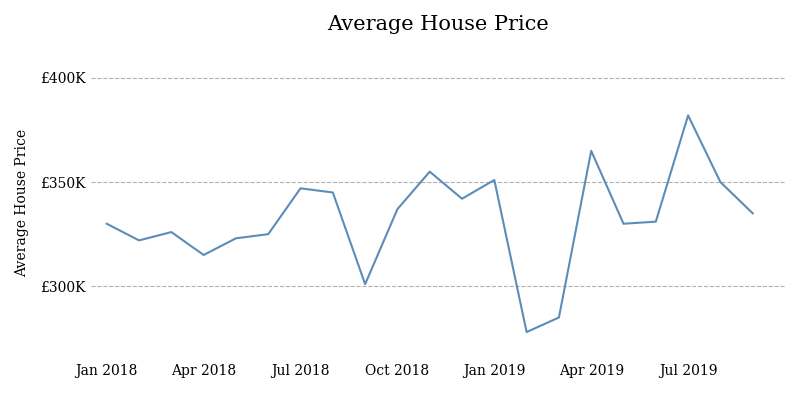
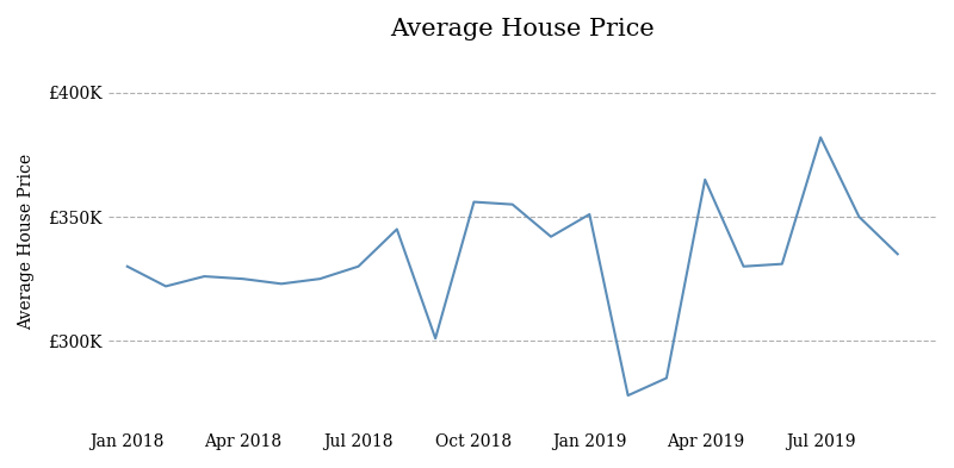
Apr 2018: £315K -> £325K
Jul 2018: £347K -> £330K
Oct 2018: £337K -> £356K
